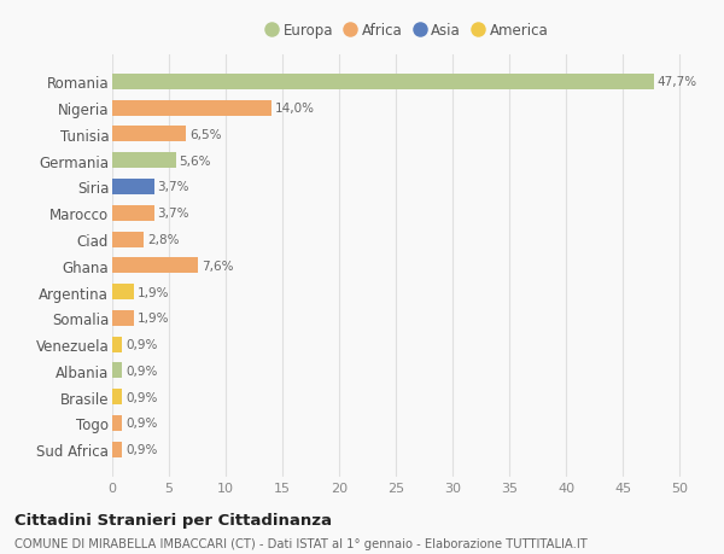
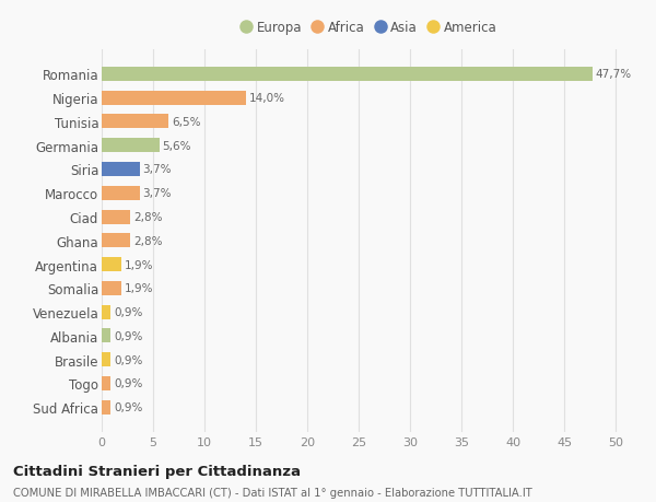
Ghana: 7,6% -> 2,8%
